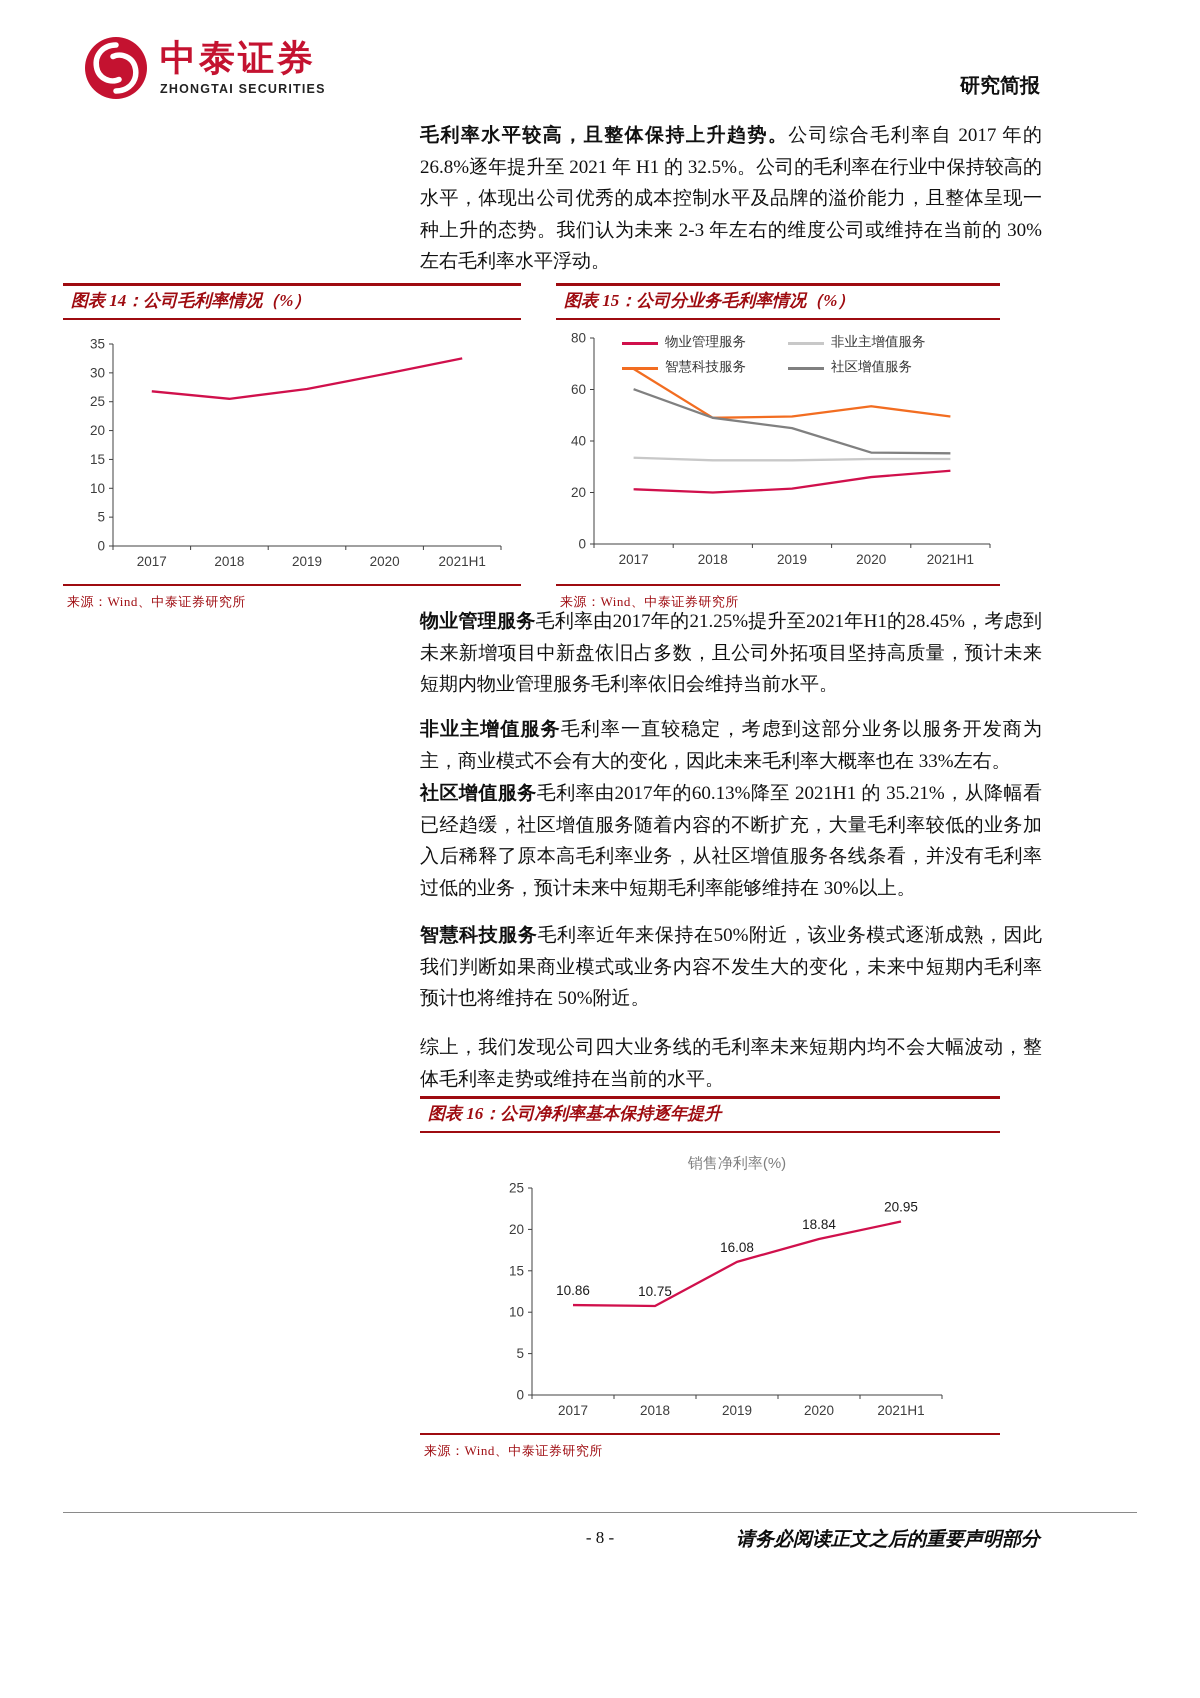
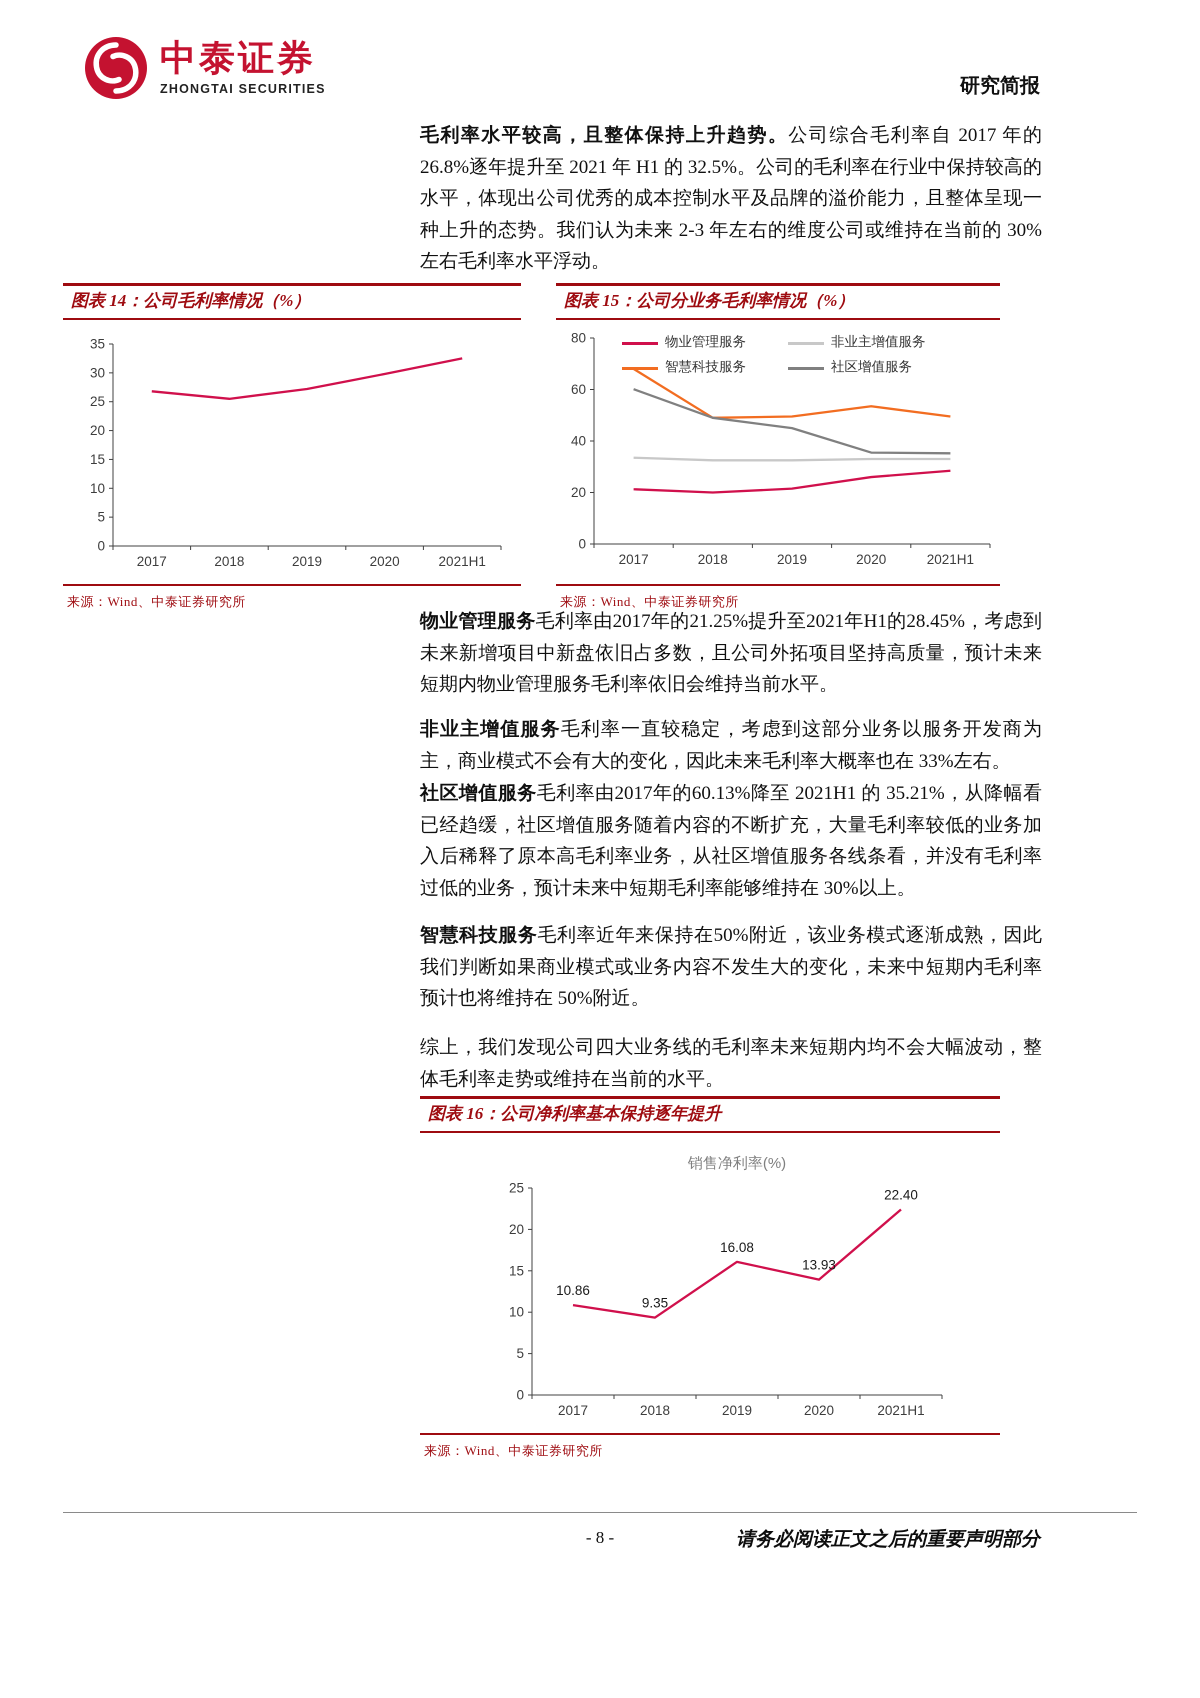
销售净利率(%)/2018: 10.75 -> 9.35
销售净利率(%)/2020: 18.84 -> 13.93
销售净利率(%)/2021H1: 20.95 -> 22.40
